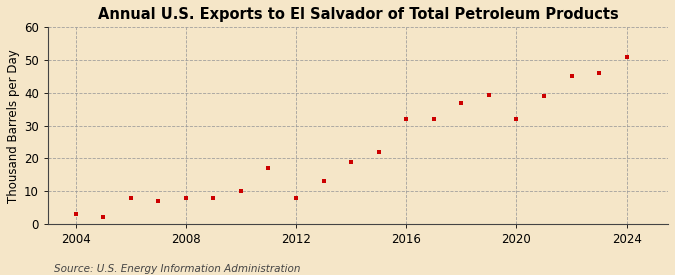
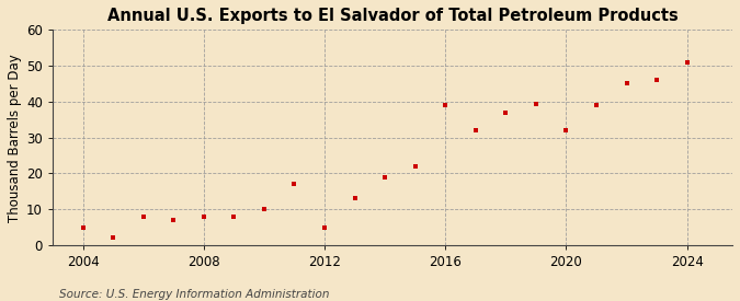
2004: 3.1 -> 5.0
2012: 8.0 -> 5.0
2016: 32.0 -> 39.0
